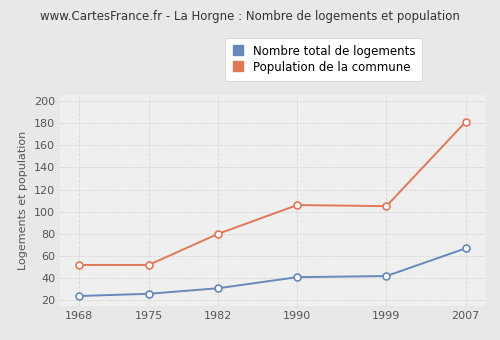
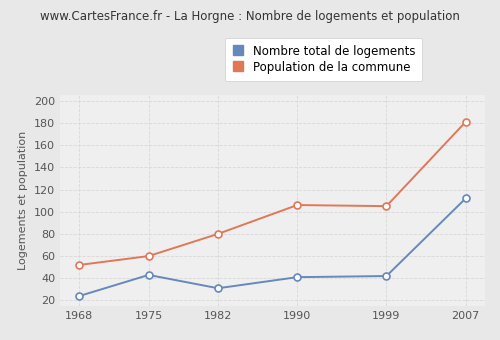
Nombre total de logements/1975: 26 -> 43
Population de la commune/1975: 52 -> 60
Nombre total de logements/2007: 67 -> 112
